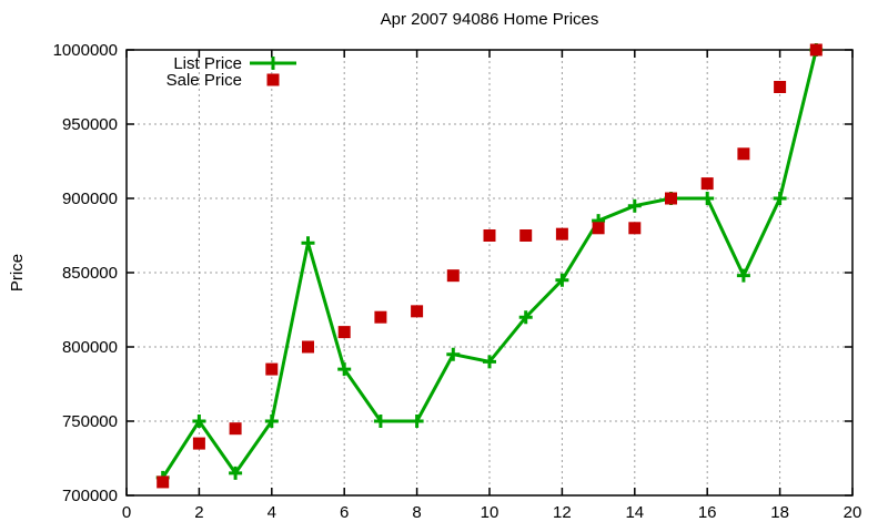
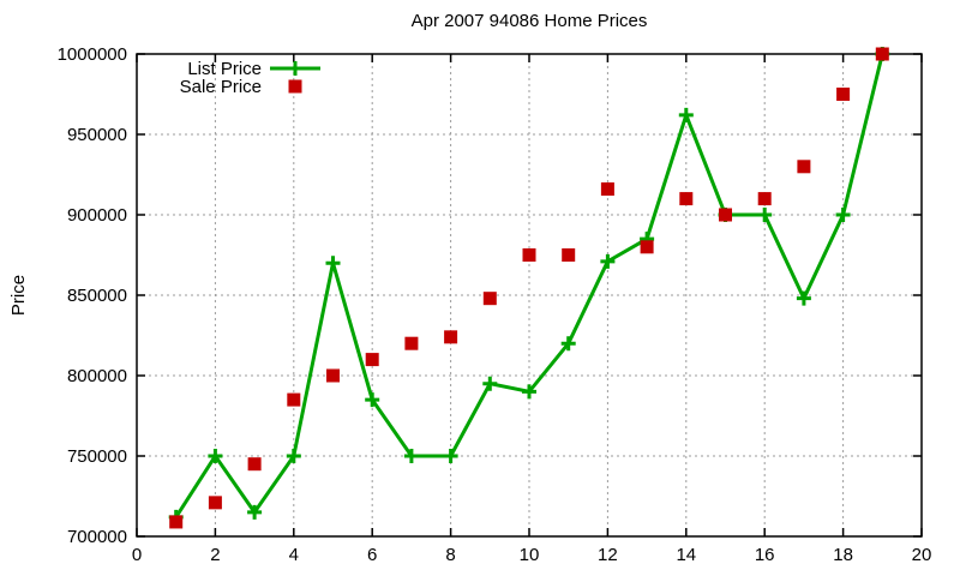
Sale Price/2: 735000 -> 721000
List Price/12: 845000 -> 871000
Sale Price/12: 876000 -> 916000
List Price/14: 895000 -> 962000
Sale Price/14: 880000 -> 910000
